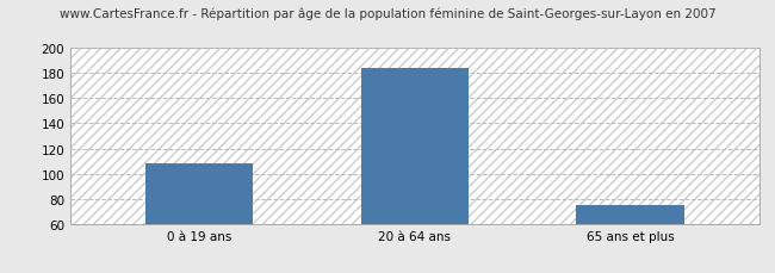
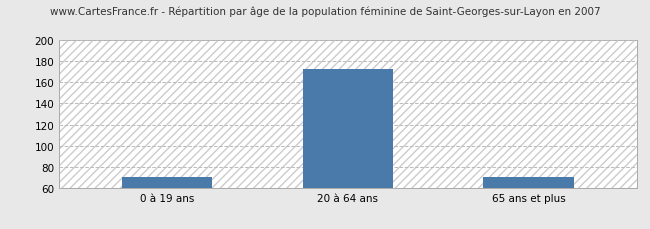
0 à 19 ans: 108 -> 70
20 à 64 ans: 184 -> 173
65 ans et plus: 75 -> 70
